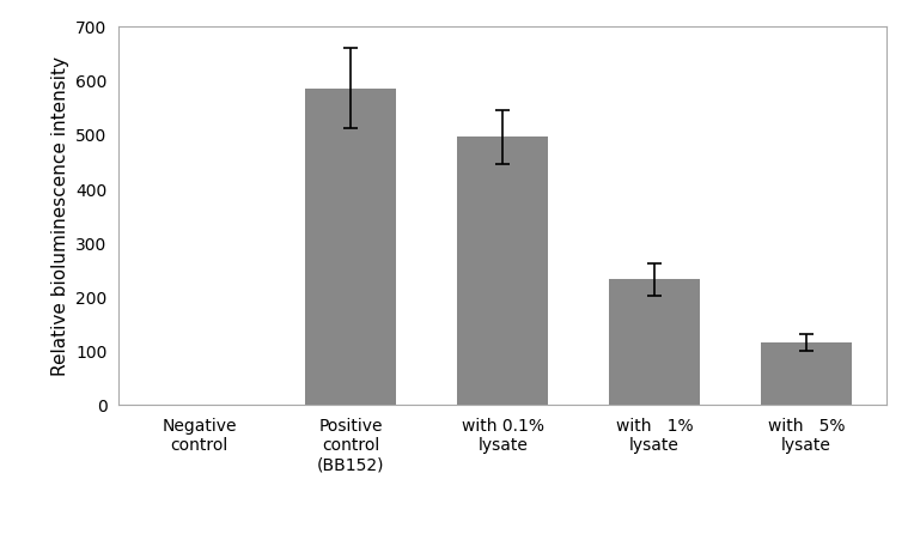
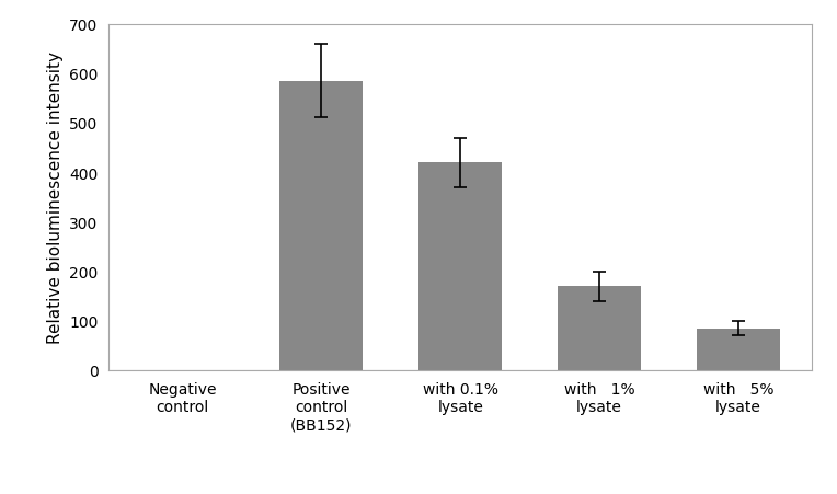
with 0.1% lysate: 495 -> 420
with 1% lysate: 232 -> 170
with 5% lysate: 115 -> 85
